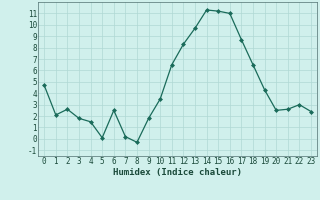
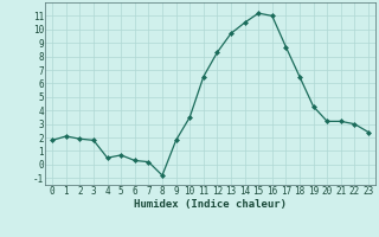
0: 4.7 -> 1.8
2: 2.6 -> 1.9
4: 1.5 -> 0.5
5: 0.1 -> 0.7
6: 2.5 -> 0.3
8: -0.3 -> -0.8
14: 11.3 -> 10.5
20: 2.5 -> 3.2
21: 2.6 -> 3.2
